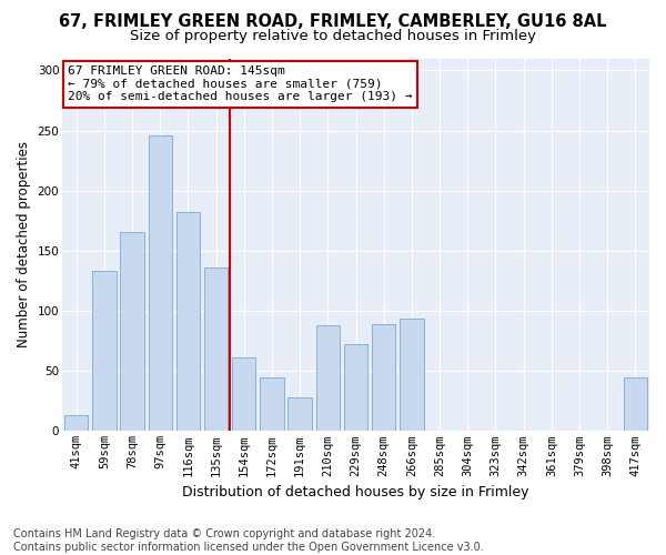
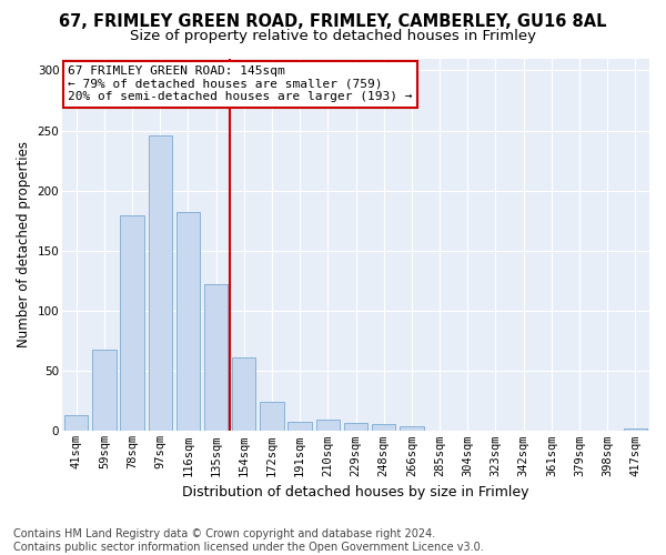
59sqm: 133 -> 68
78sqm: 166 -> 179
135sqm: 136 -> 122
172sqm: 45 -> 24
191sqm: 28 -> 8
210sqm: 88 -> 10
229sqm: 72 -> 7
248sqm: 89 -> 6
266sqm: 94 -> 4
417sqm: 45 -> 2
